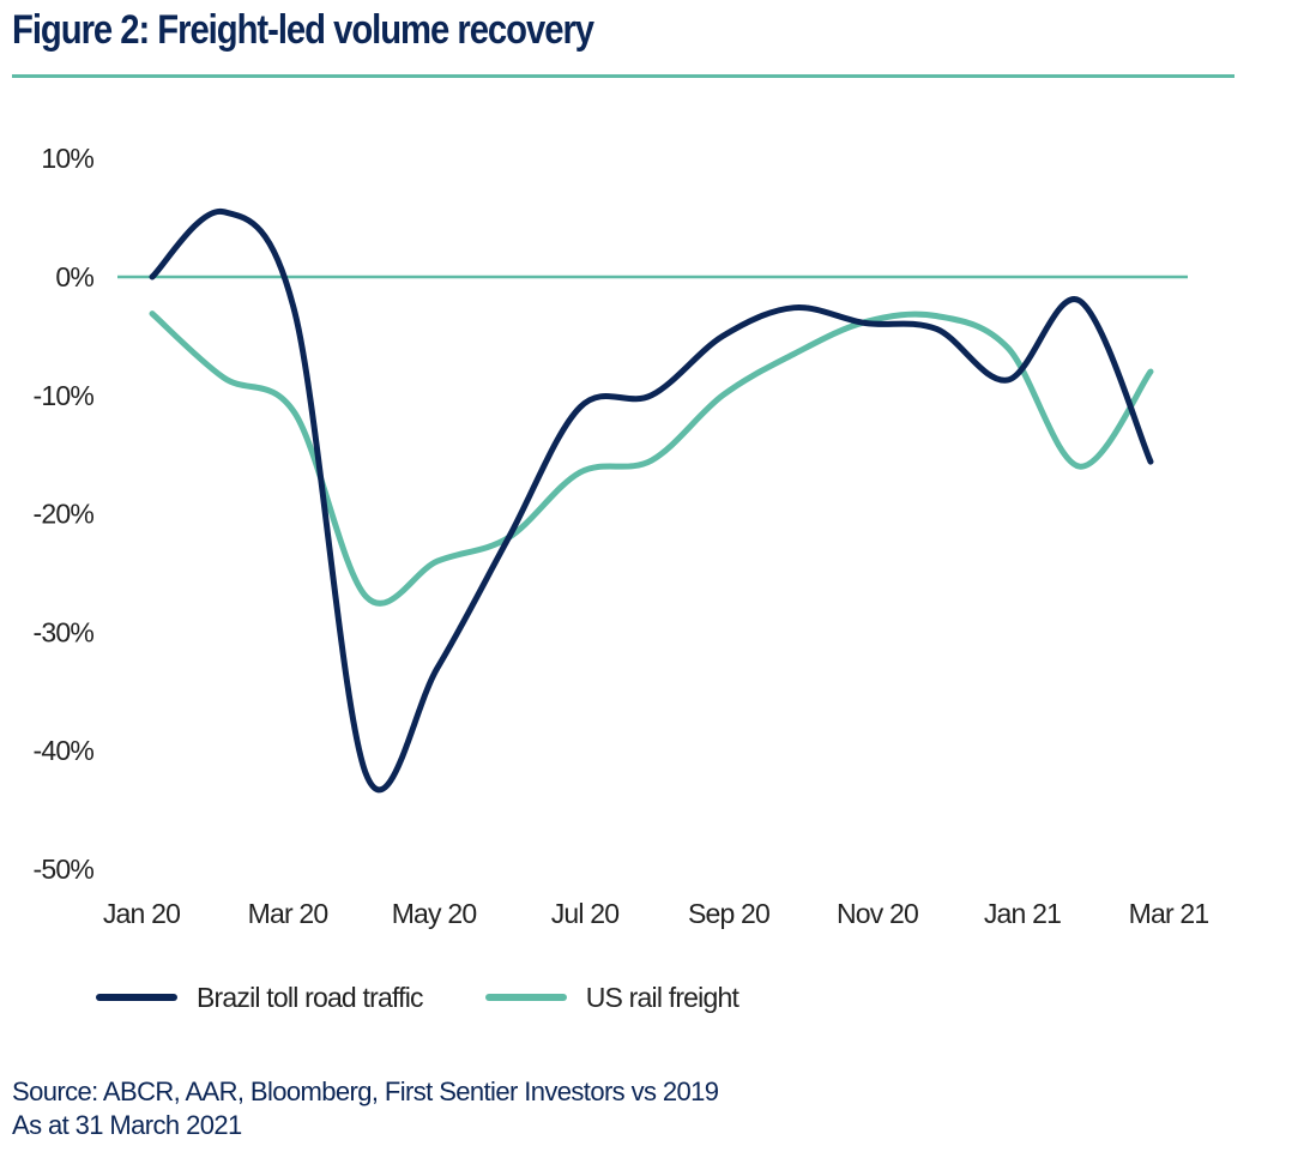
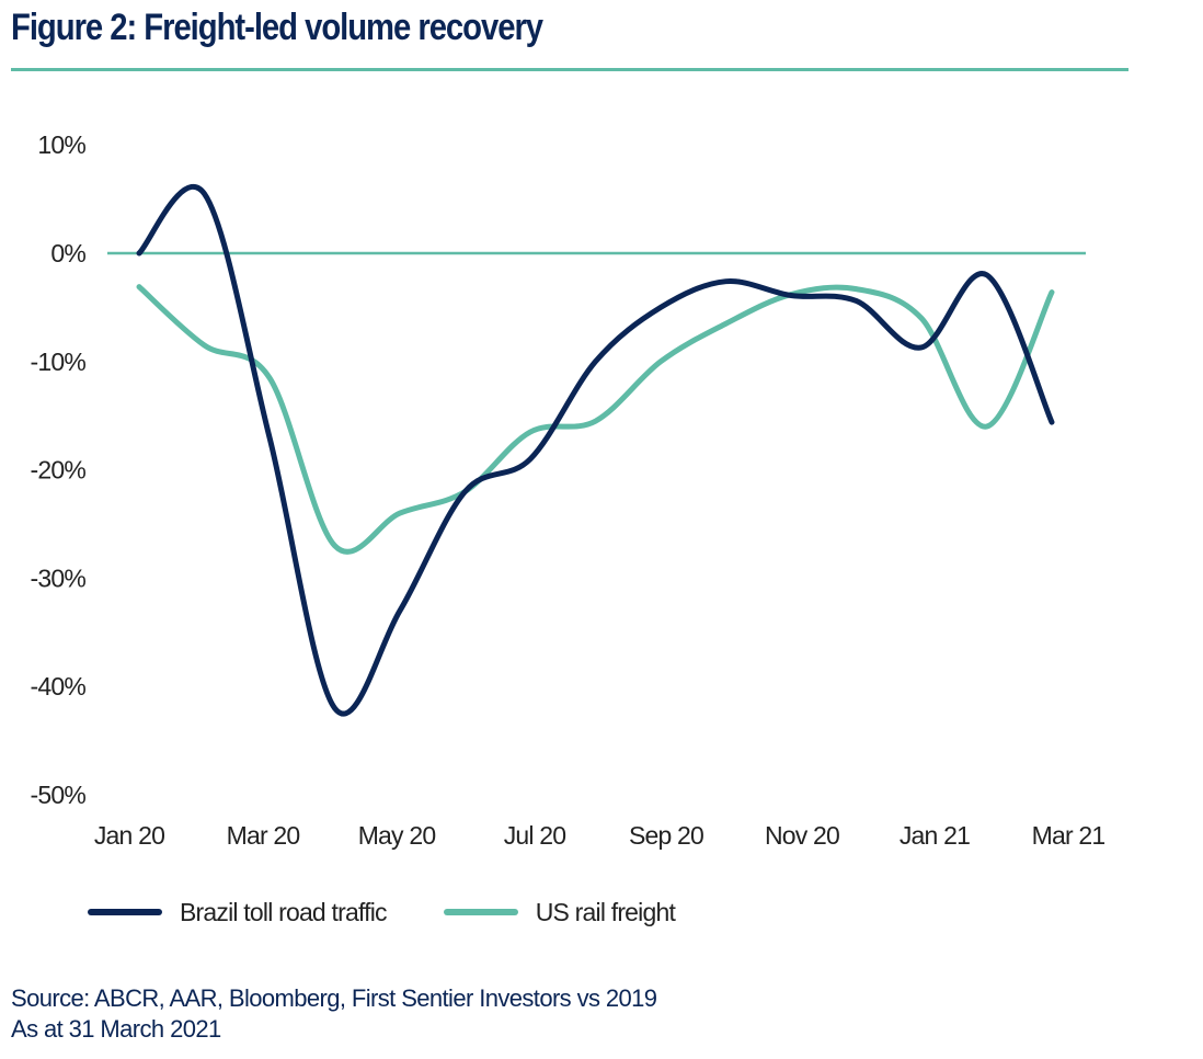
Brazil toll road traffic/Mar 20: -3% -> -17%
Brazil toll road traffic/Jul 20: -11% -> -19%
US rail freight/Mar 21: -8% -> -4%
